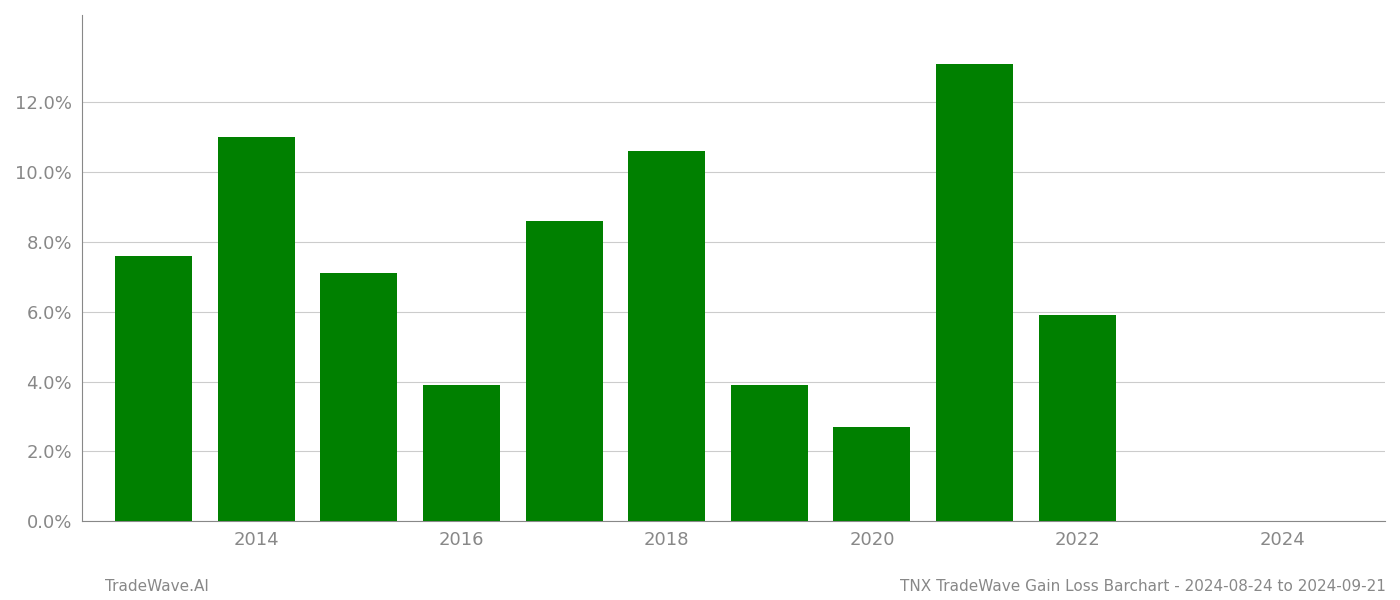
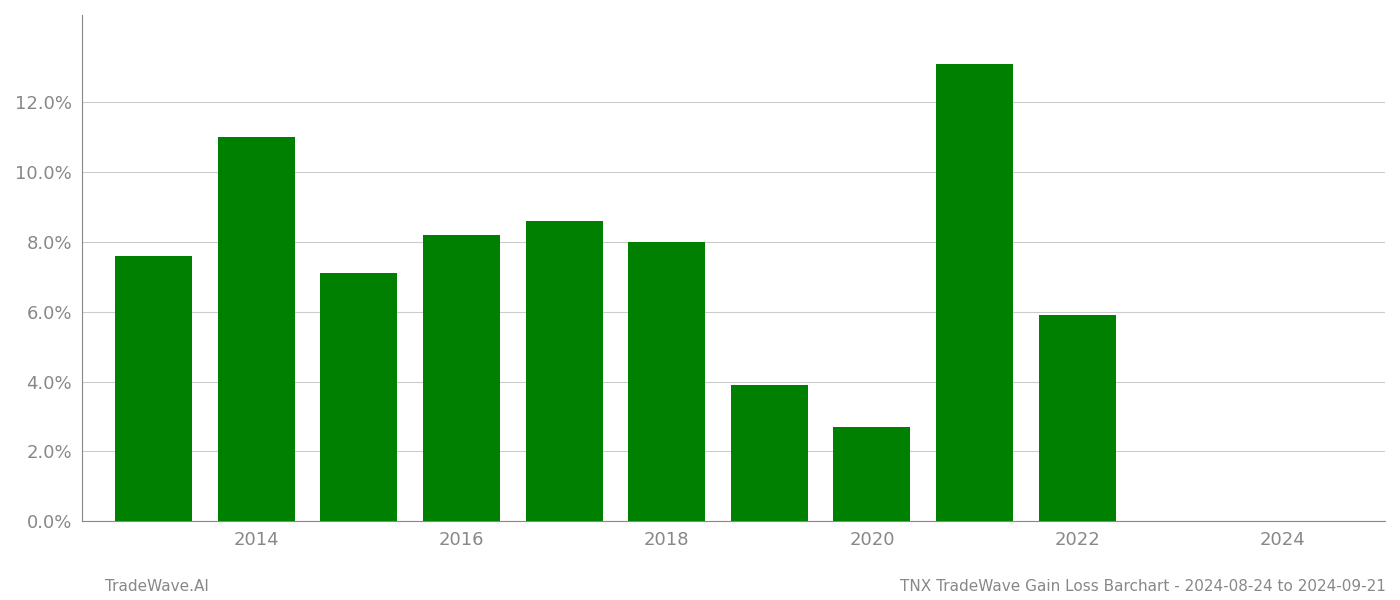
2016: 3.9% -> 8.2%
2018: 10.6% -> 8.0%
